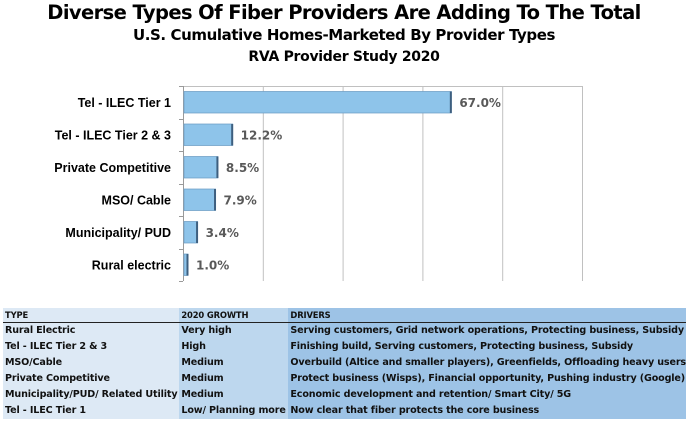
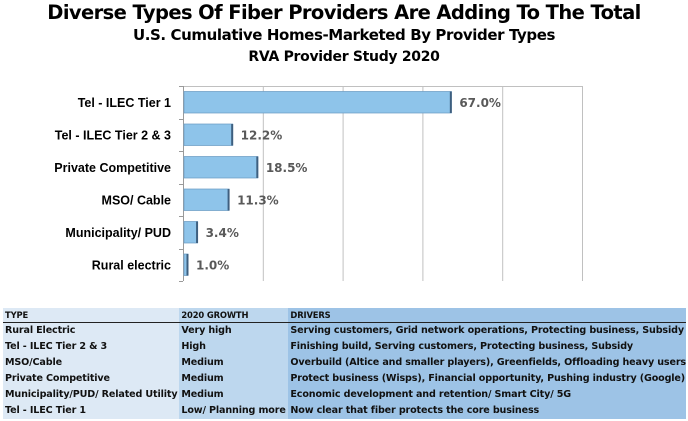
Private Competitive: 8.5% -> 18.5%
MSO/ Cable: 7.9% -> 11.3%
